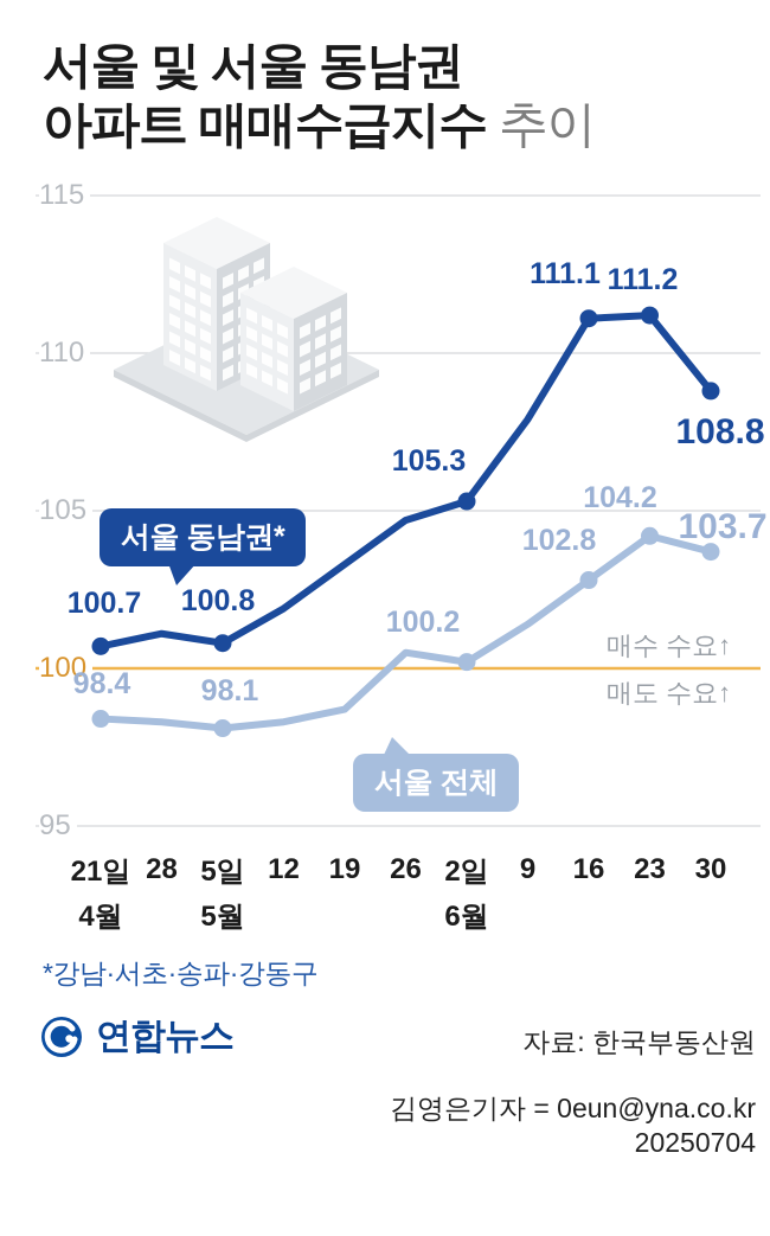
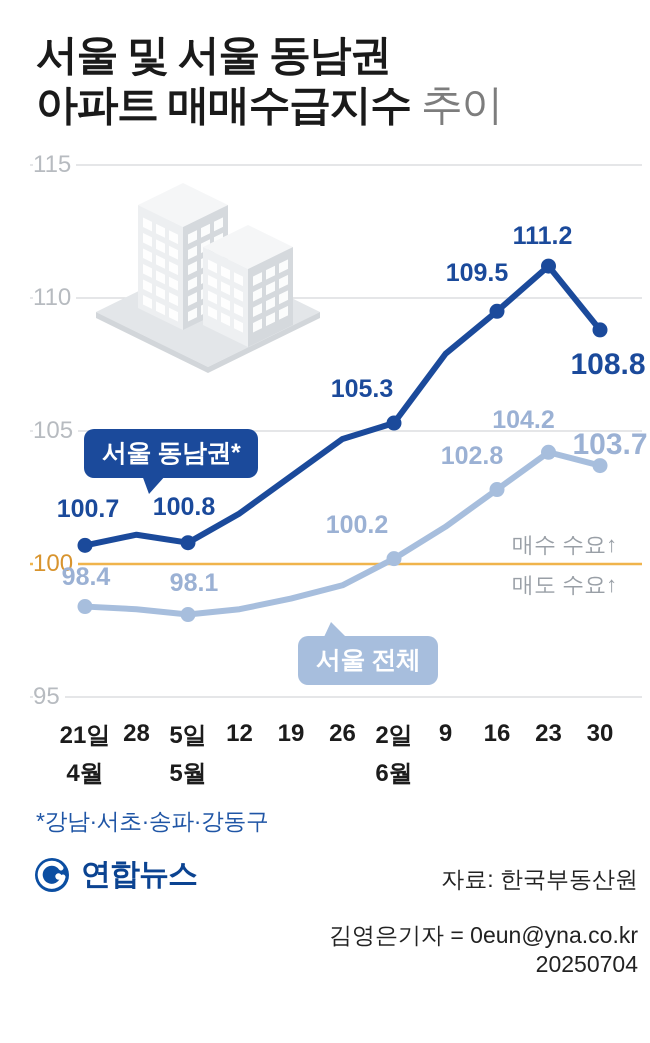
서울 전체/26: 100.5 -> 99.2
서울 동남권*/16: 111.1 -> 109.5
